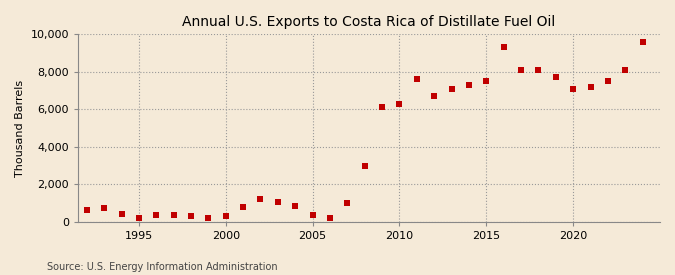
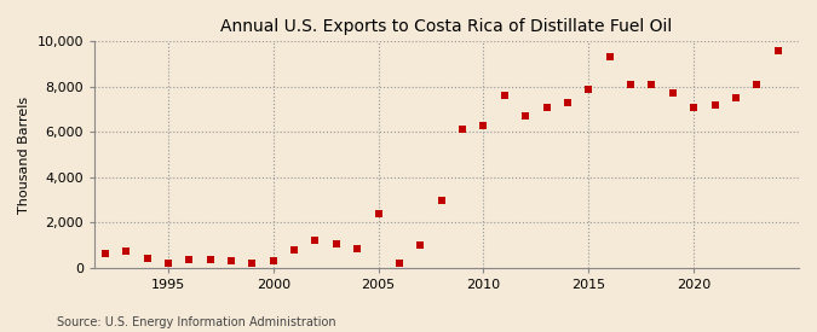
2005: 400 -> 2,400
2015: 7,500 -> 7,900
